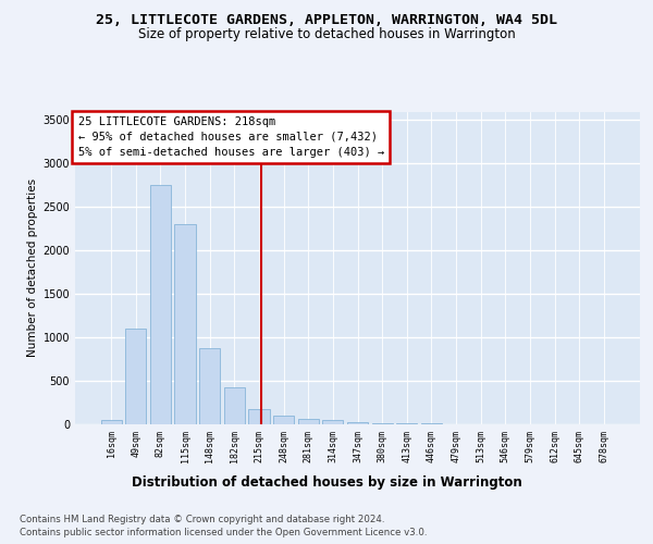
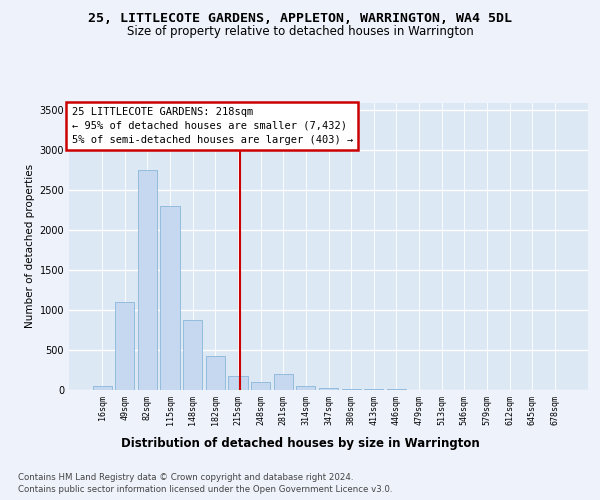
281sqm: 60 -> 200
